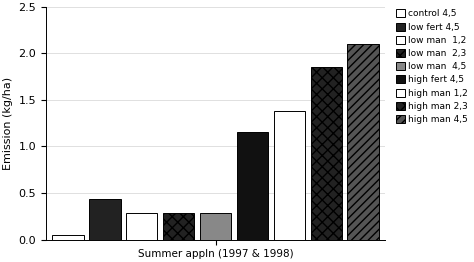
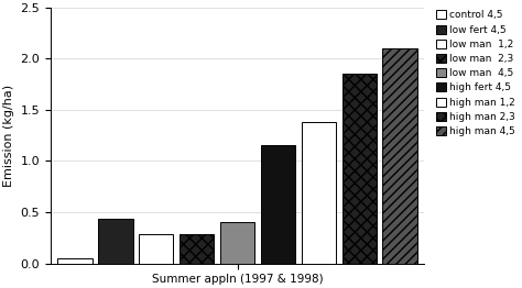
Summer appln (1997 & 1998): 0.28 -> 0.40
